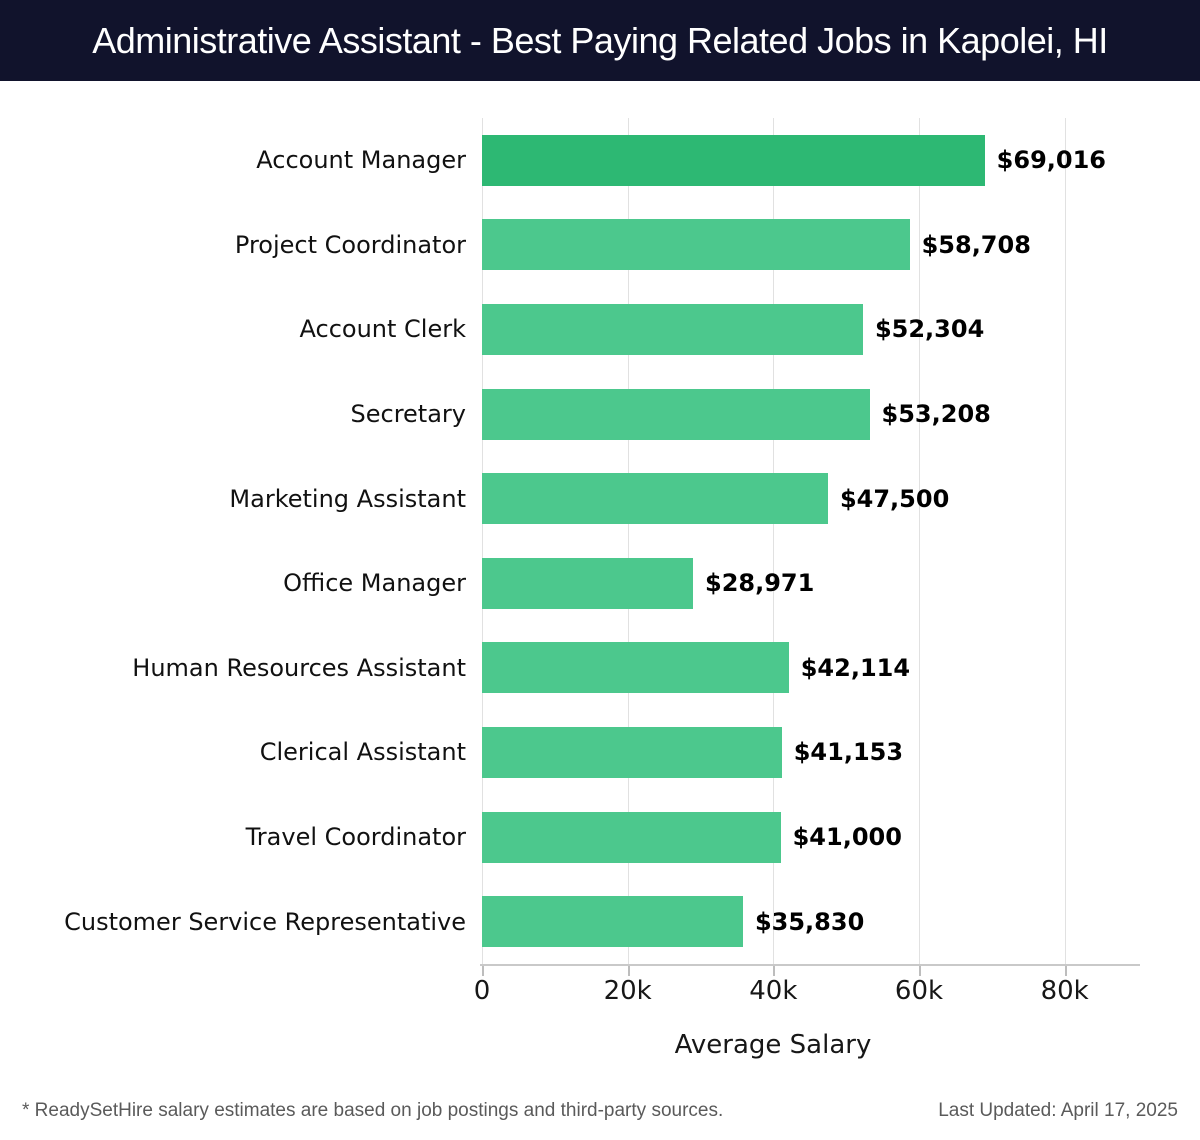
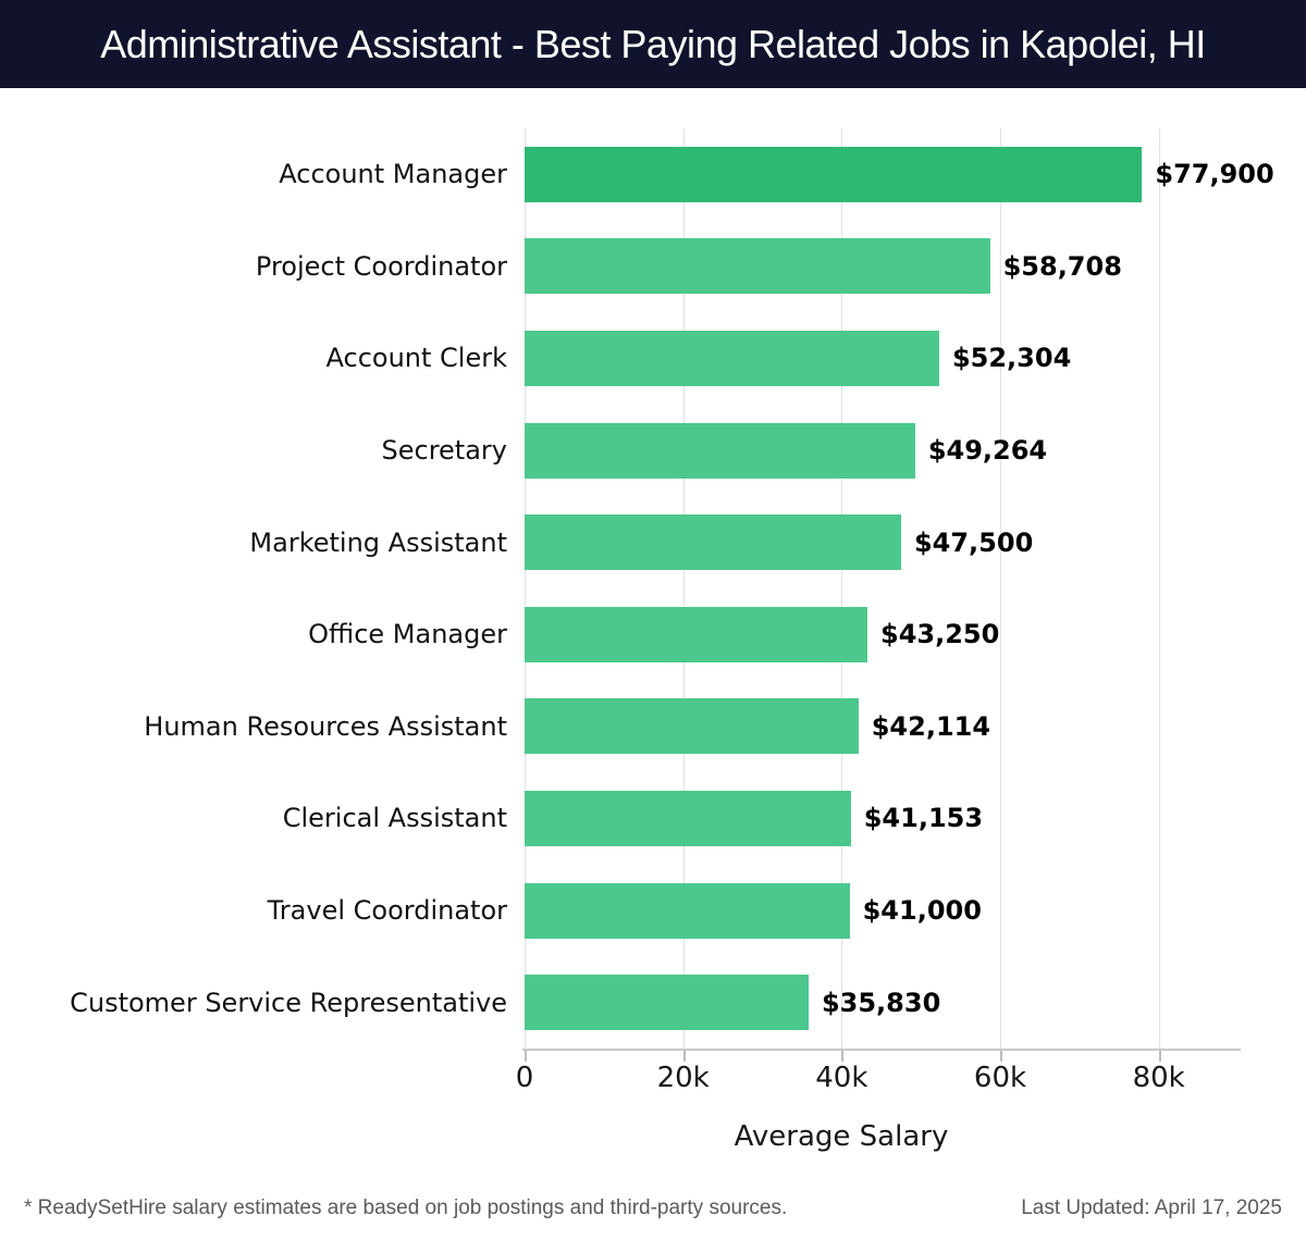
Account Manager: $69,016 -> $77,900
Secretary: $53,208 -> $49,264
Office Manager: $28,971 -> $43,250
